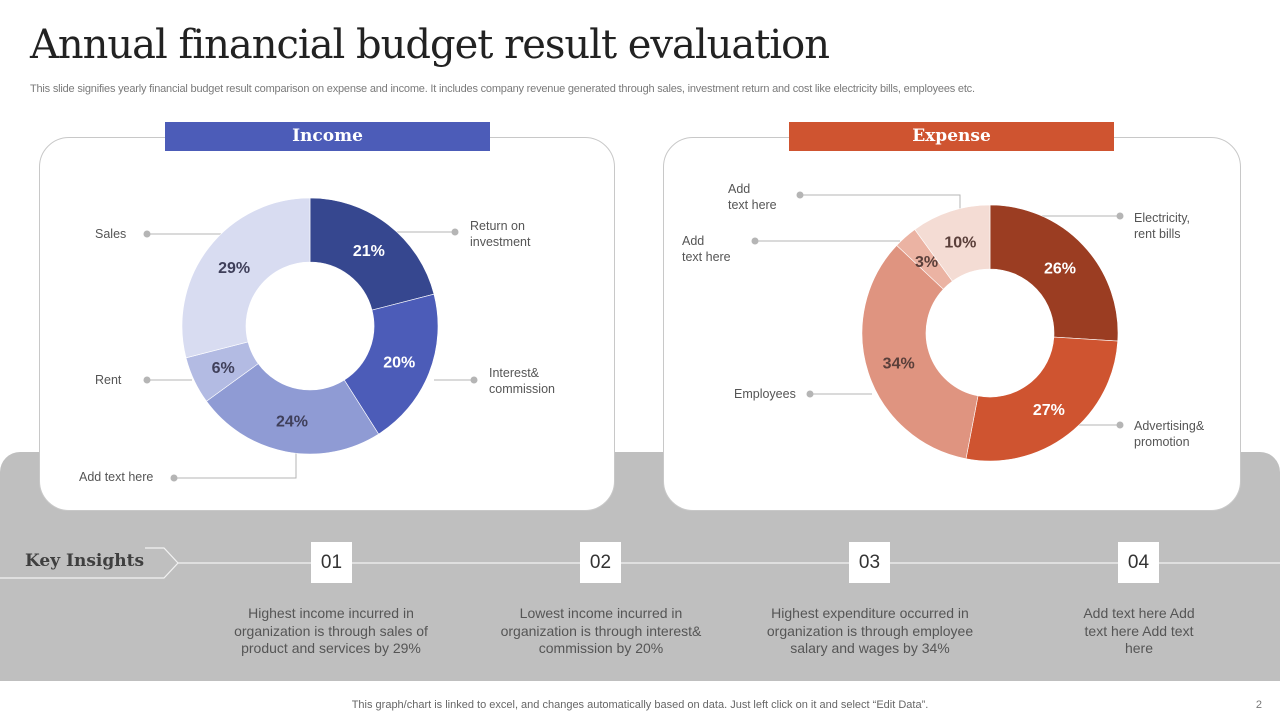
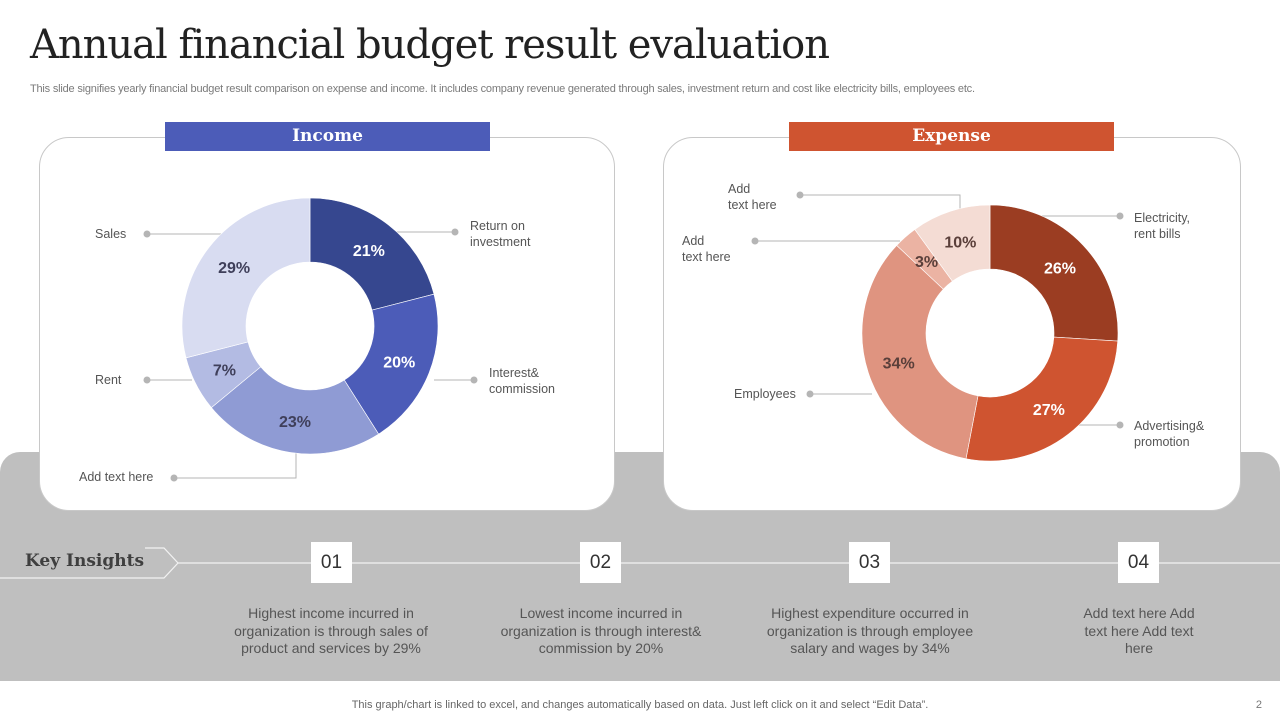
Income/Add text here: 24% -> 23%
Income/Rent: 6% -> 7%
